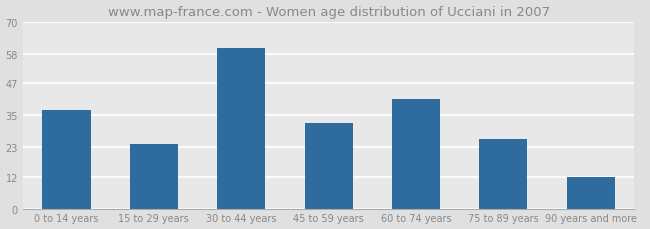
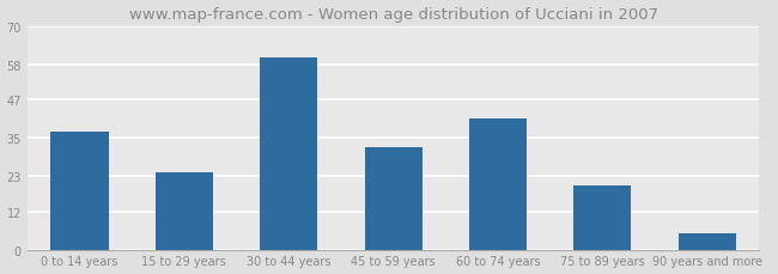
75 to 89 years: 26 -> 20
90 years and more: 12 -> 5
